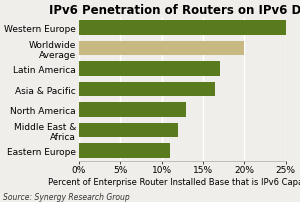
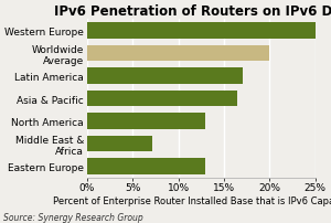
Middle East & Africa: 12.0% -> 7.2%
Eastern Europe: 11.0% -> 13.0%
